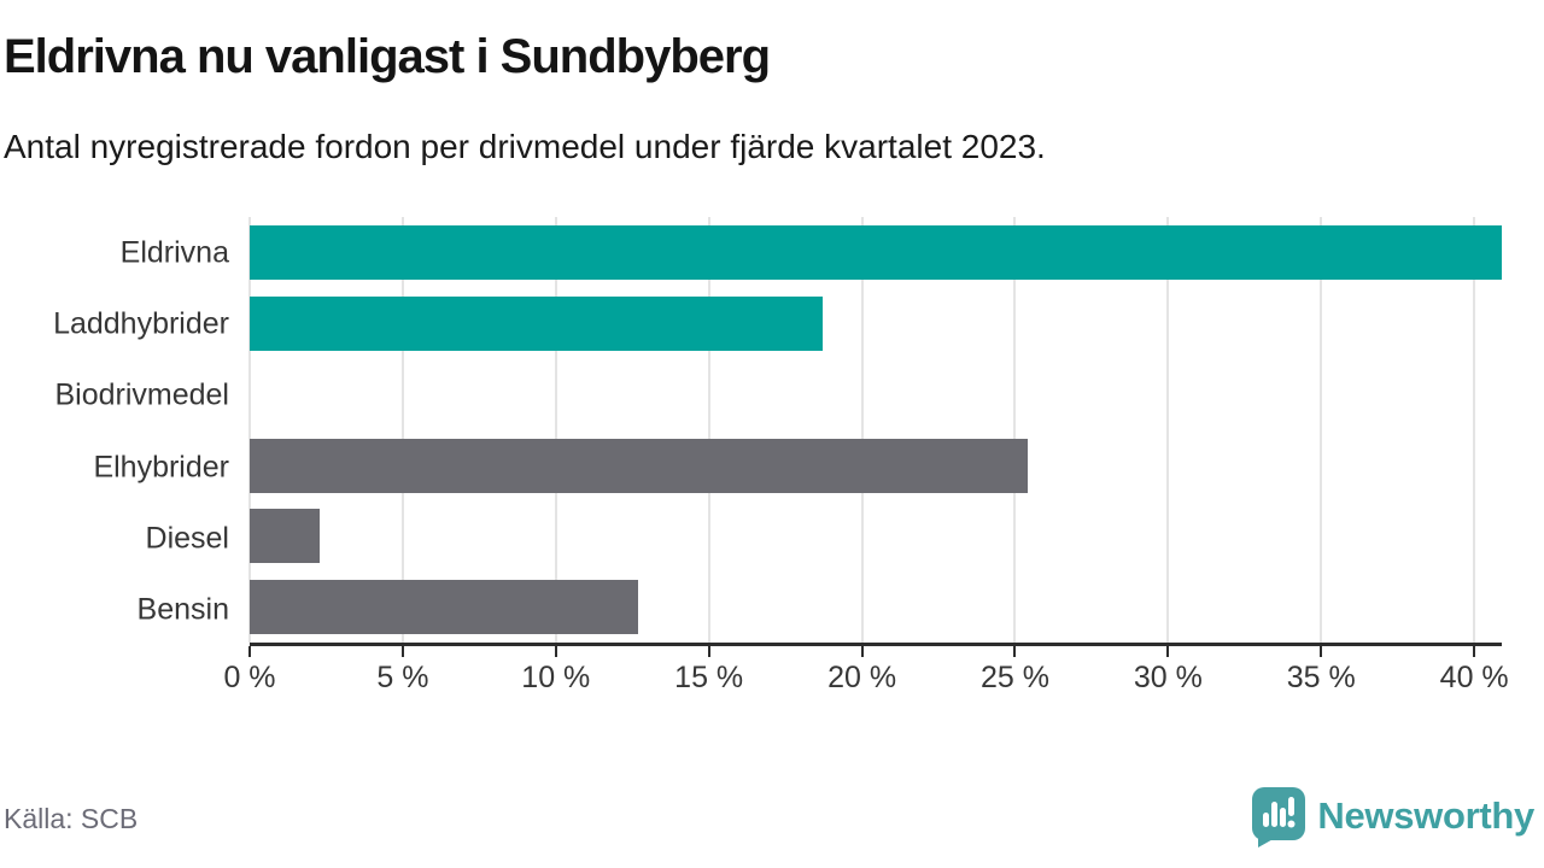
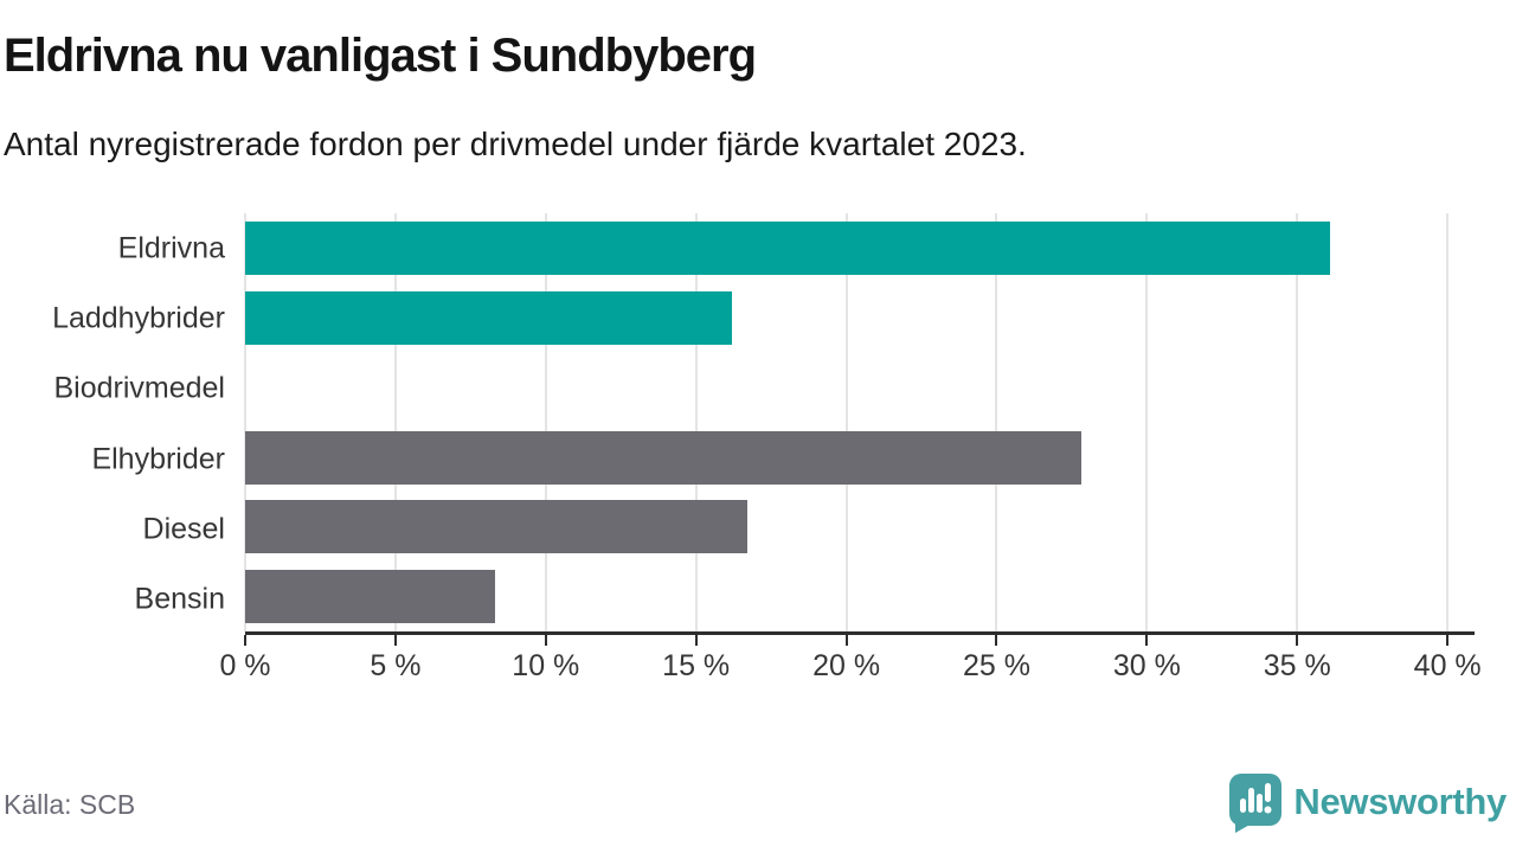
Eldrivna: 40.9% -> 36.1%
Laddhybrider: 18.7% -> 16.2%
Elhybrider: 25.4% -> 27.8%
Diesel: 2.3% -> 16.7%
Bensin: 12.7% -> 8.3%
